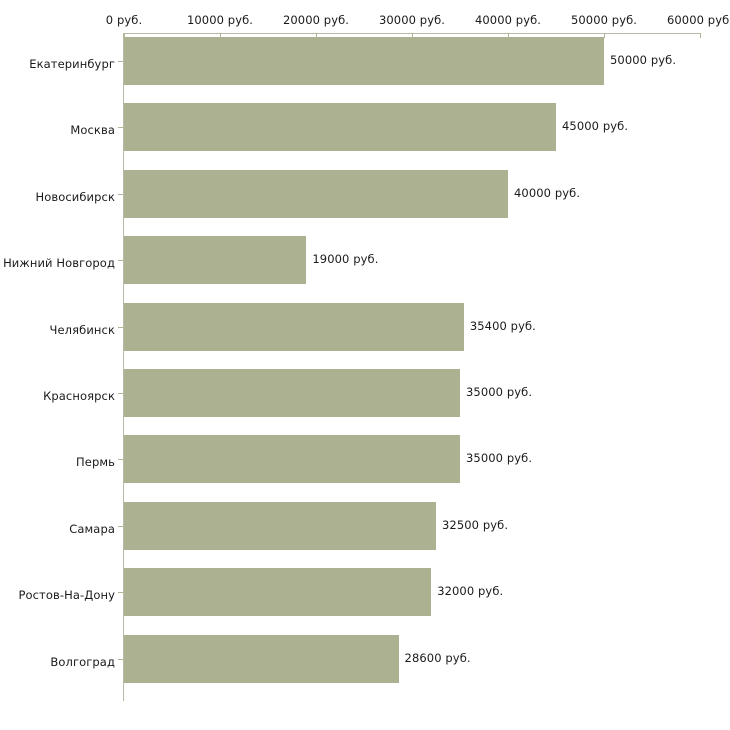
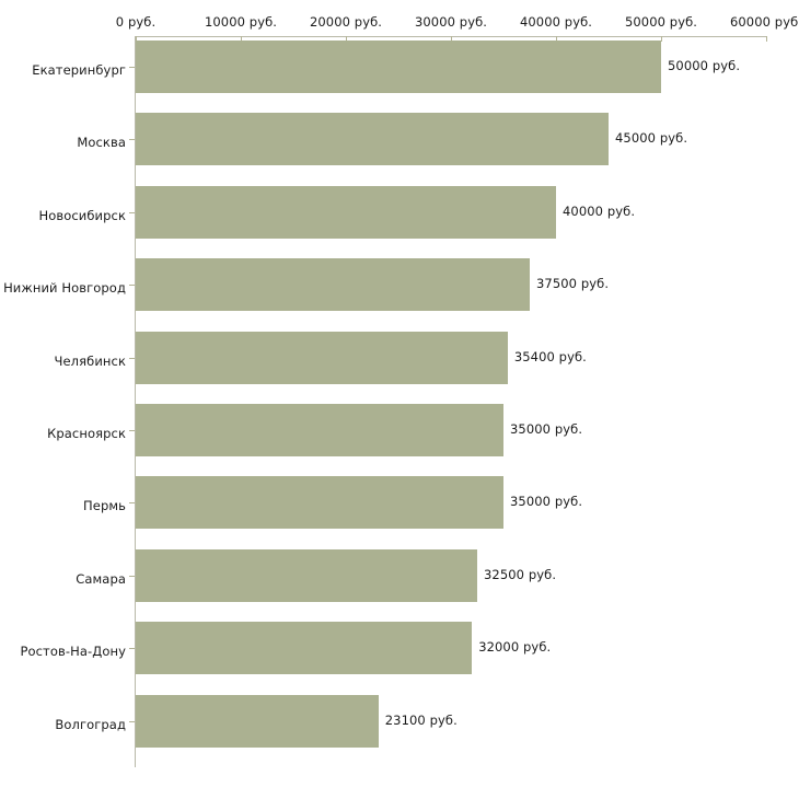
Нижний Новгород: 19000 -> 37500
Волгоград: 28600 -> 23100
